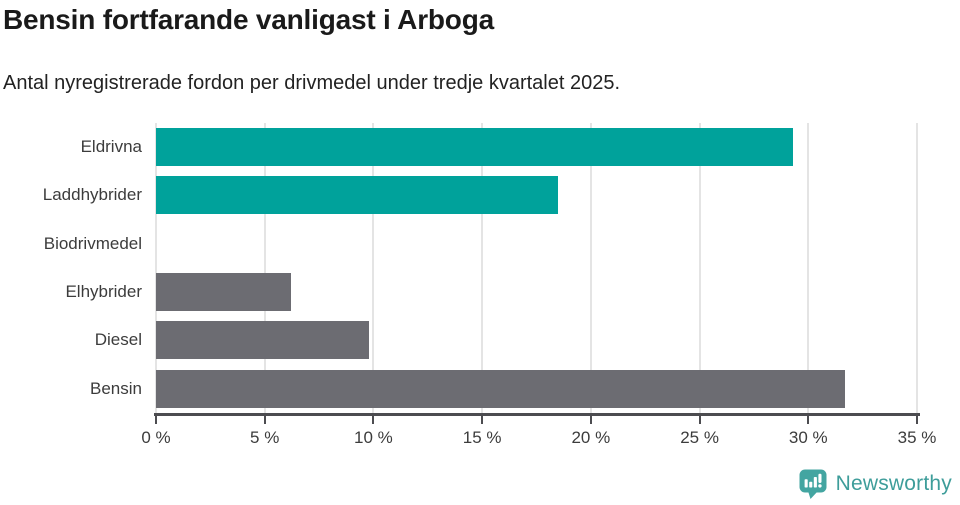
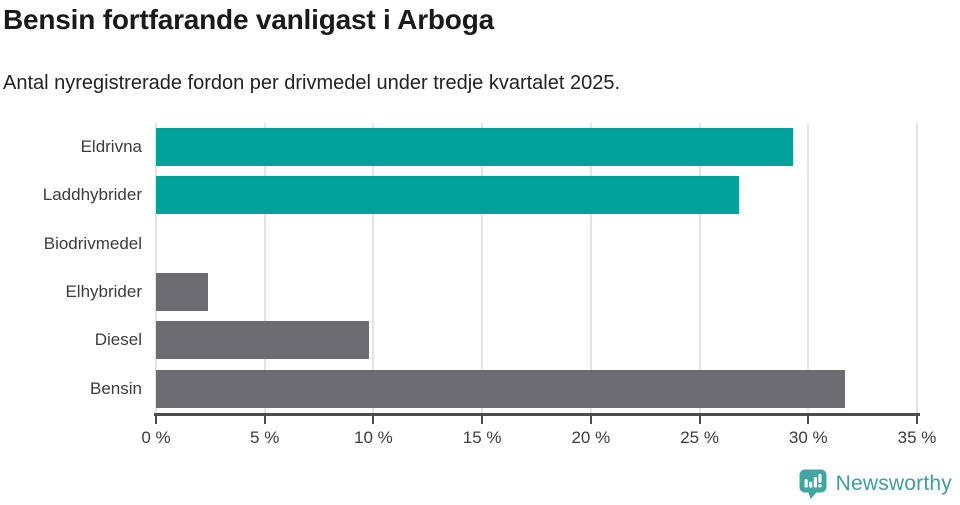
Laddhybrider: 18.5% -> 26.8%
Elhybrider: 6.2% -> 2.4%
